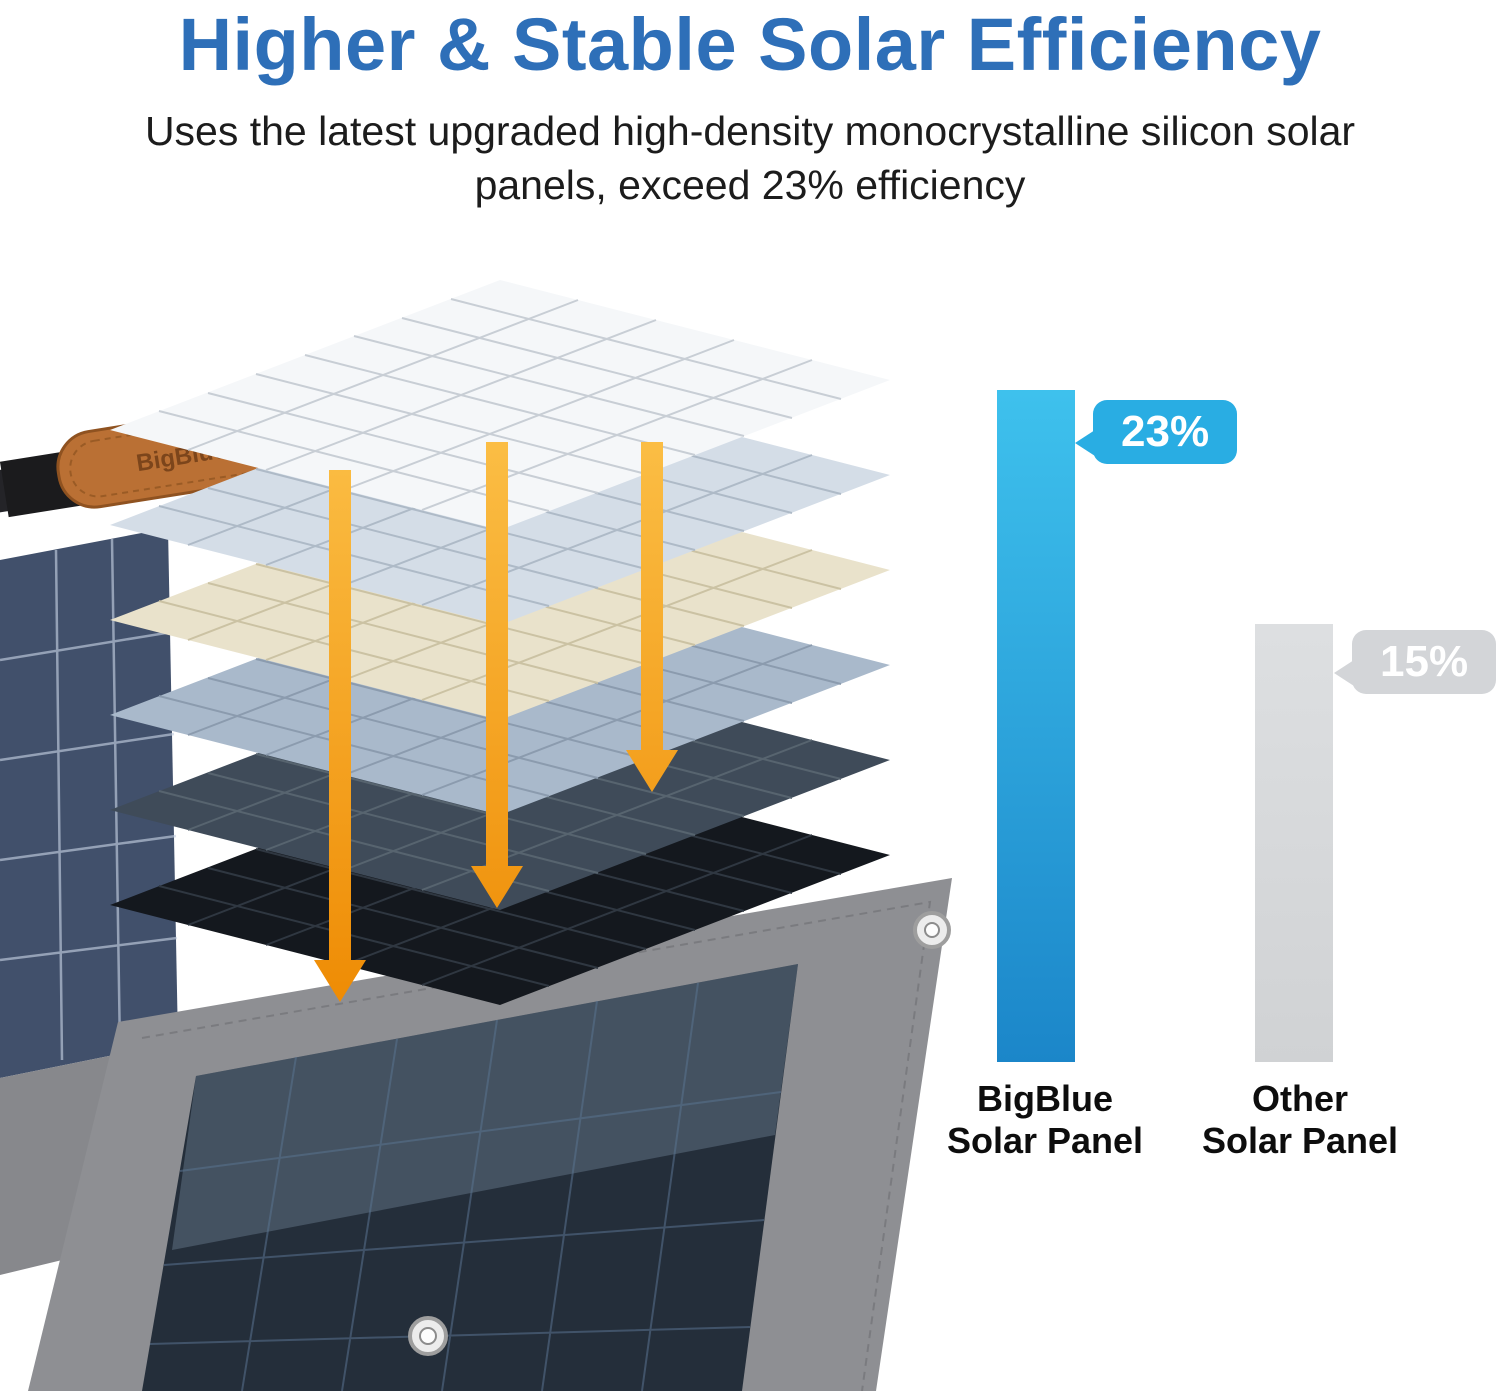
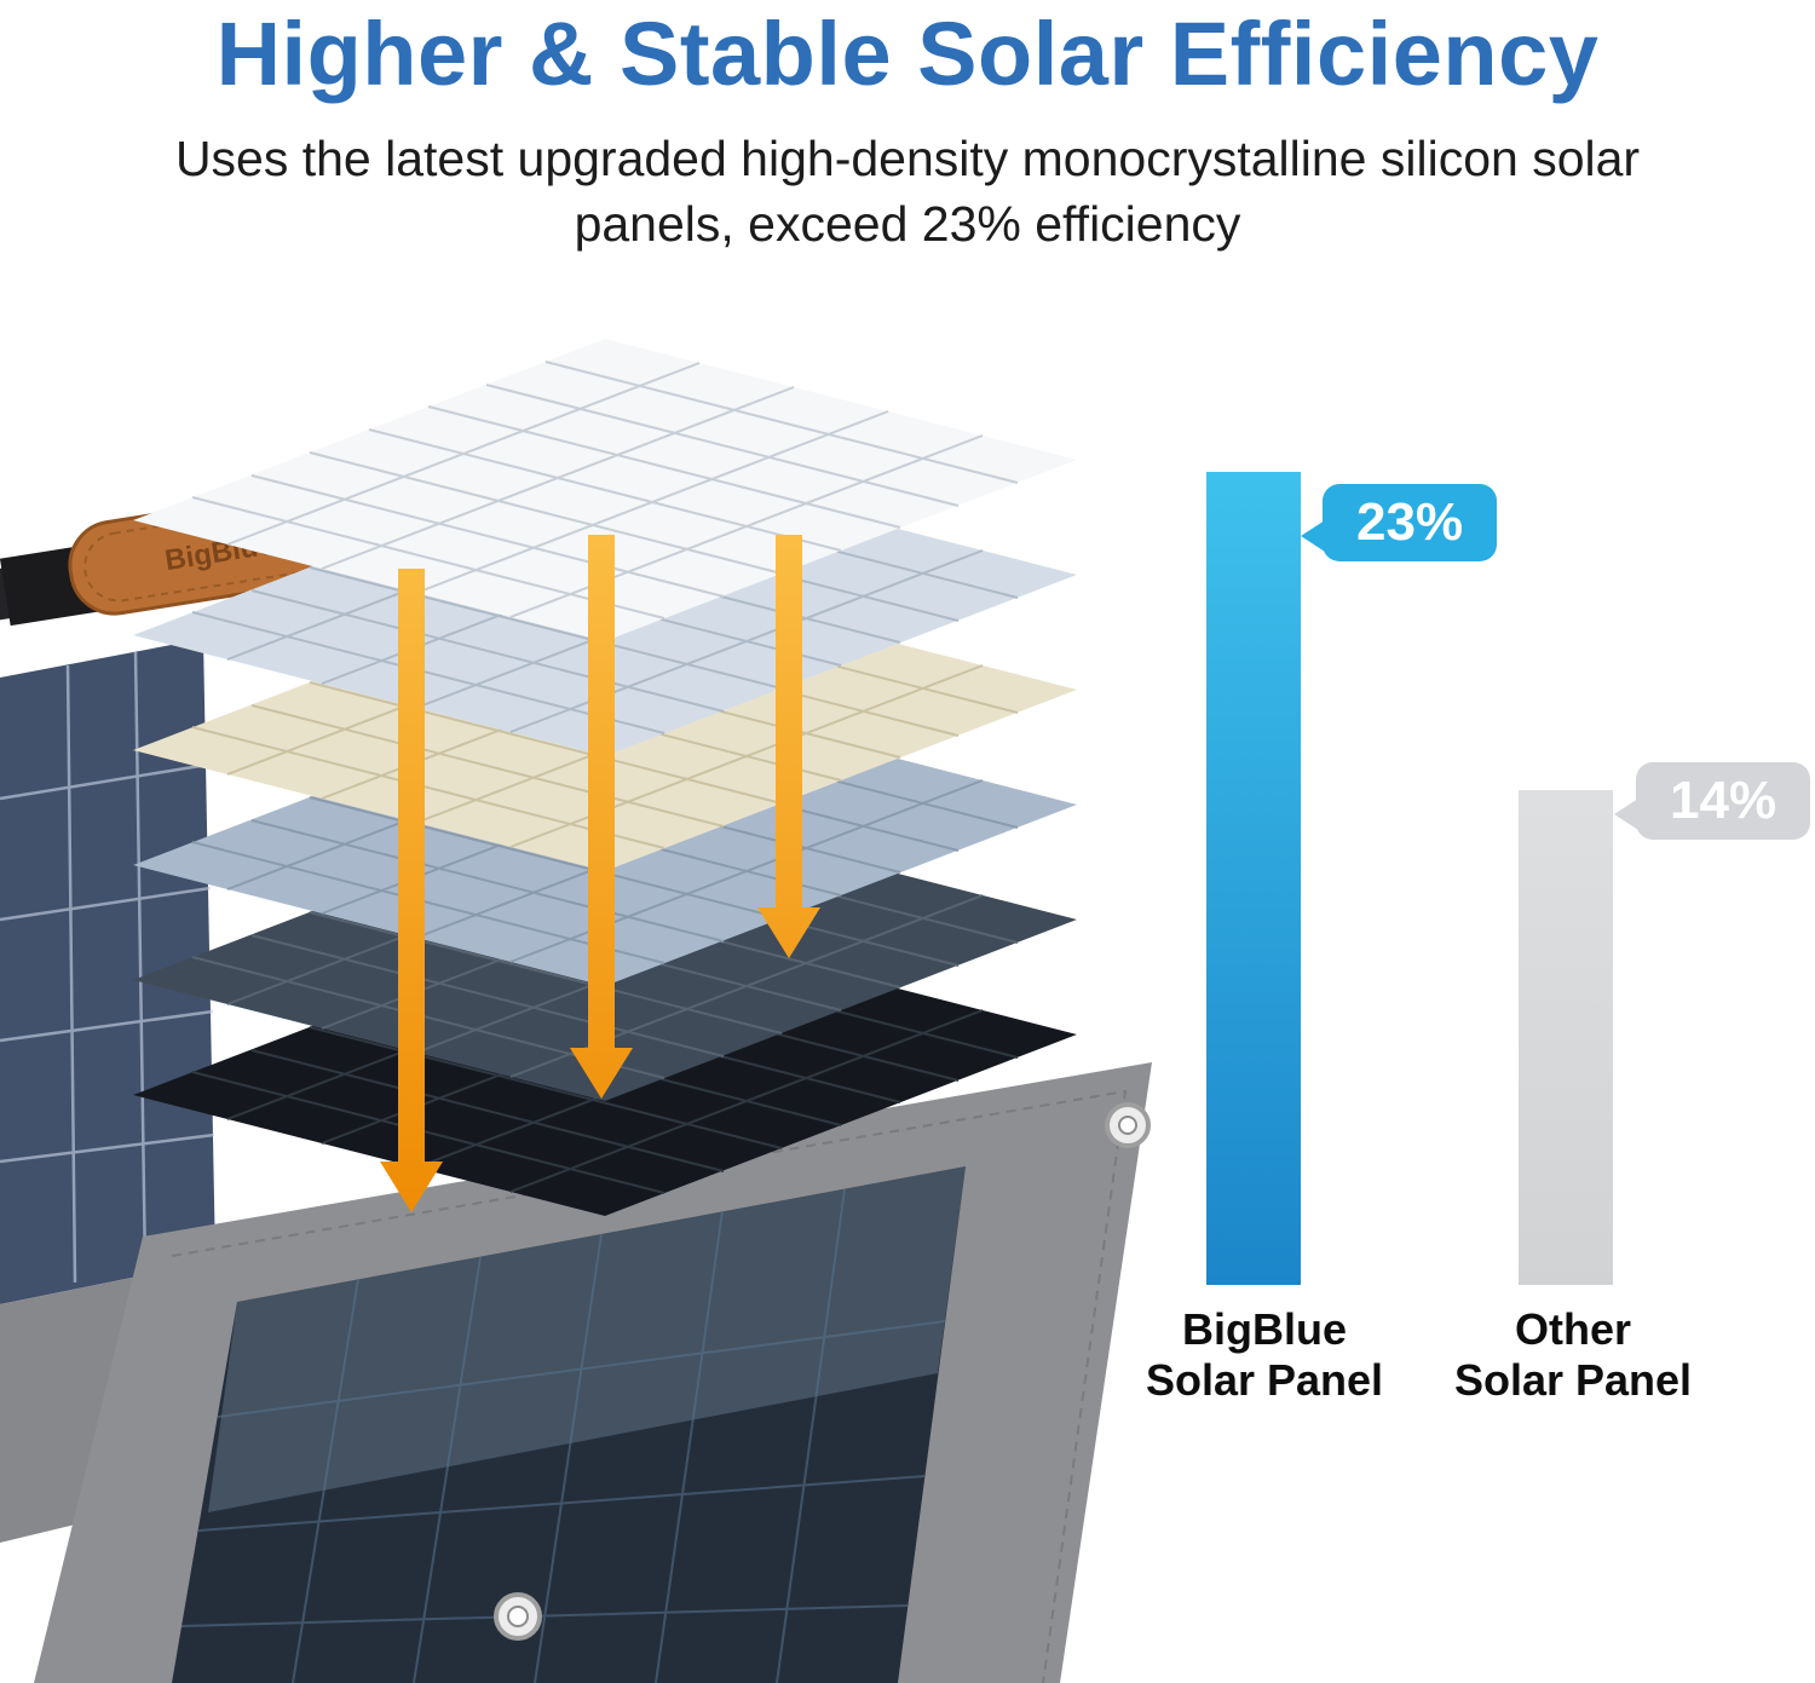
Other Solar Panel: 15% -> 14%
